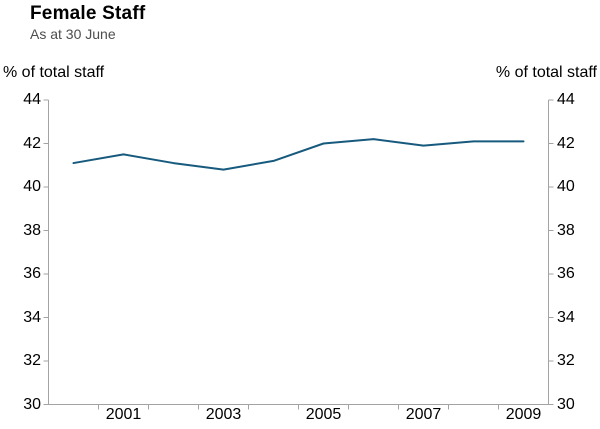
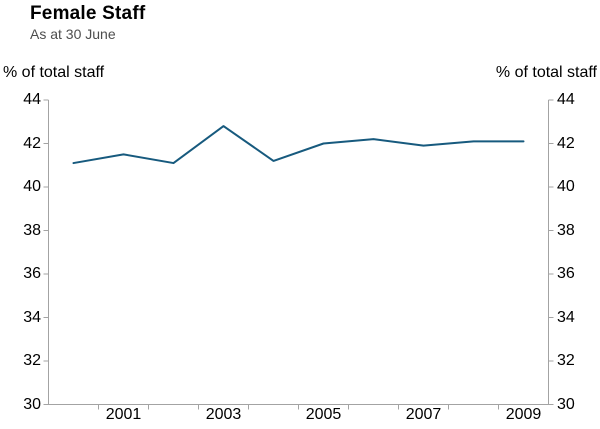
2003: 40.8 -> 42.8
